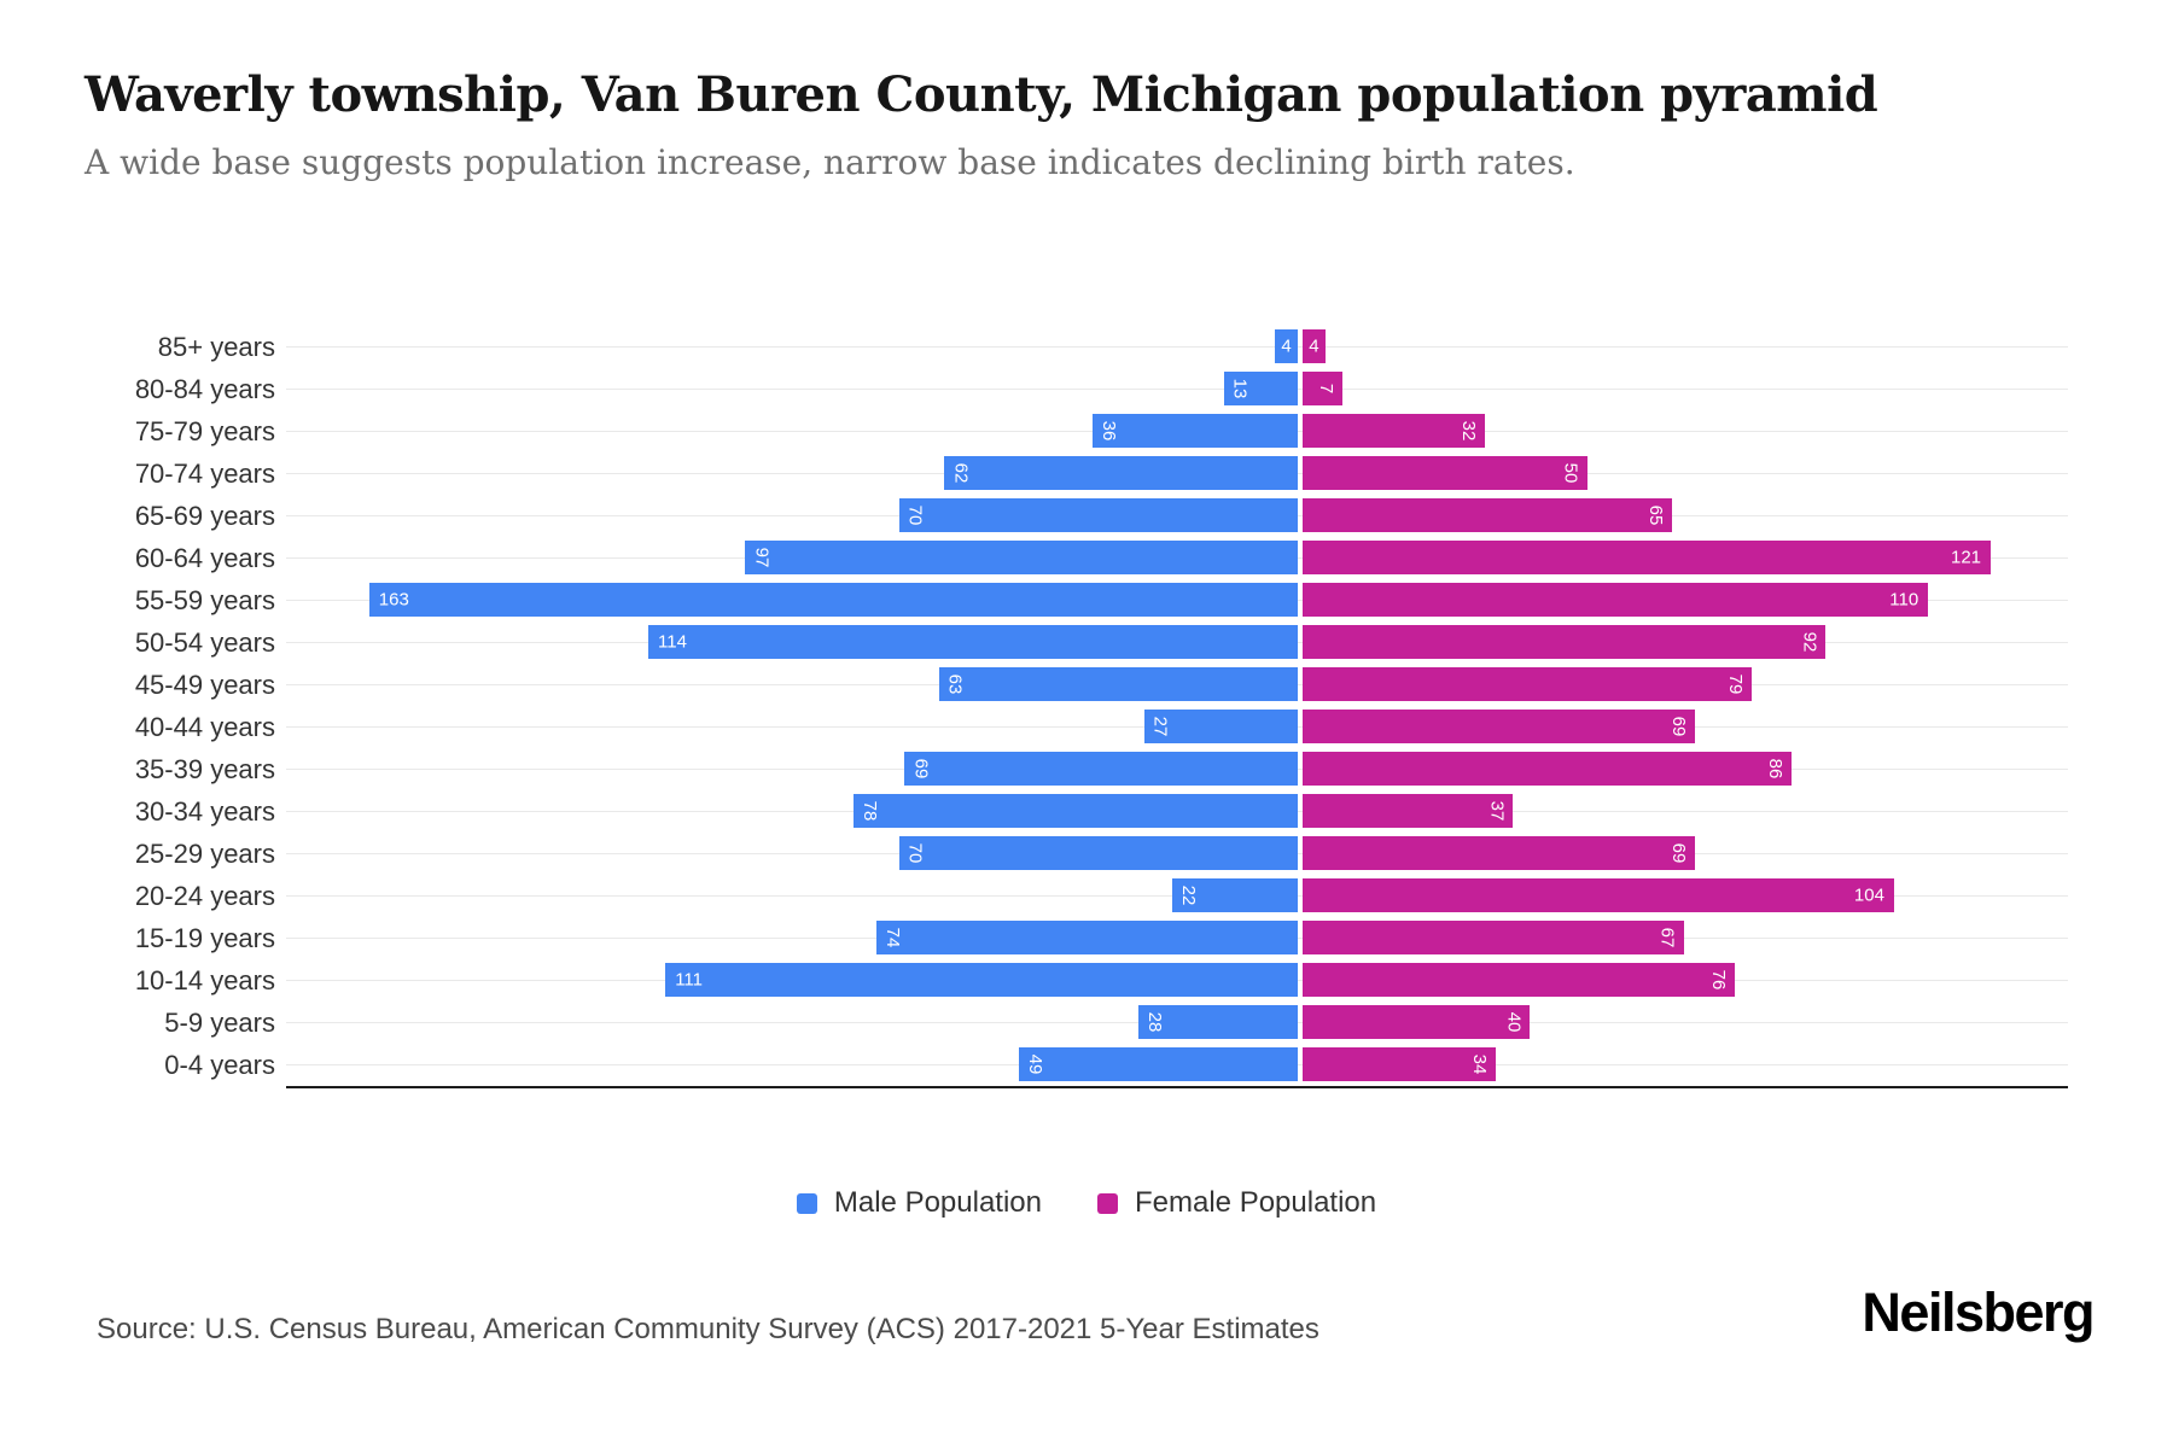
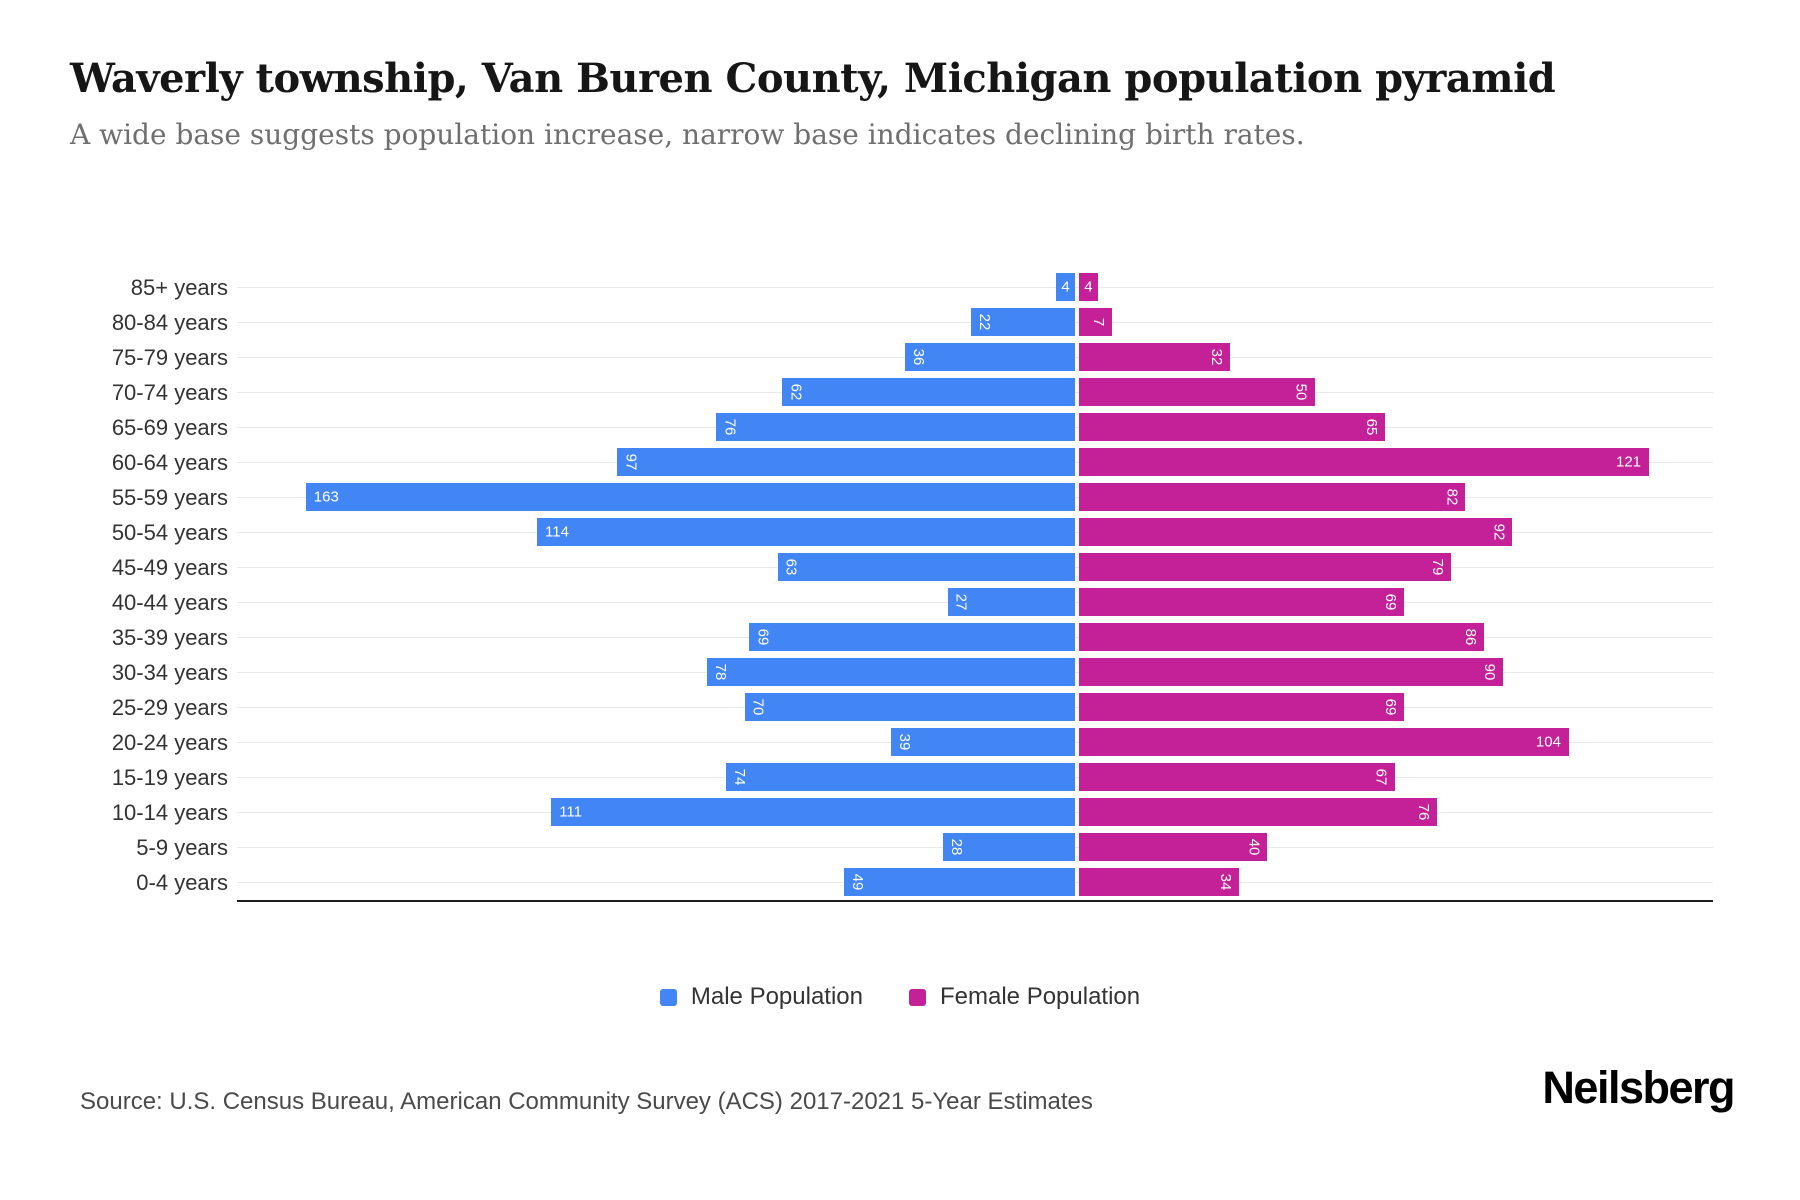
Male Population/80-84 years: 13 -> 22
Male Population/65-69 years: 70 -> 76
Female Population/55-59 years: 110 -> 82
Female Population/30-34 years: 37 -> 90
Male Population/20-24 years: 22 -> 39
